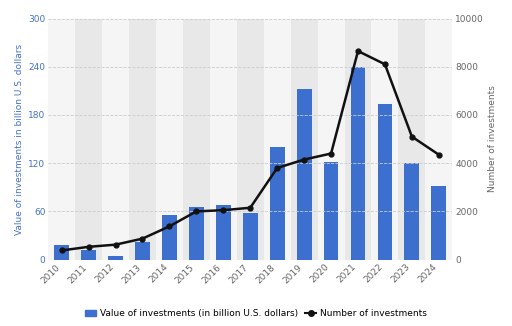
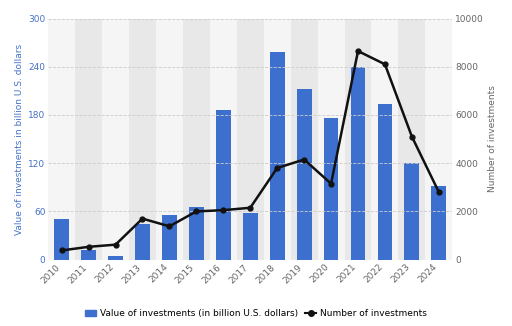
Value of investments (in billion U.S. dollars)/2010: 18 -> 50
Value of investments (in billion U.S. dollars)/2013: 22 -> 44
Number of investments/2013: 870 -> 1700
Value of investments (in billion U.S. dollars)/2016: 68 -> 186
Value of investments (in billion U.S. dollars)/2018: 140 -> 258
Value of investments (in billion U.S. dollars)/2020: 122 -> 176
Number of investments/2020: 4400 -> 3150
Number of investments/2024: 4350 -> 2800
